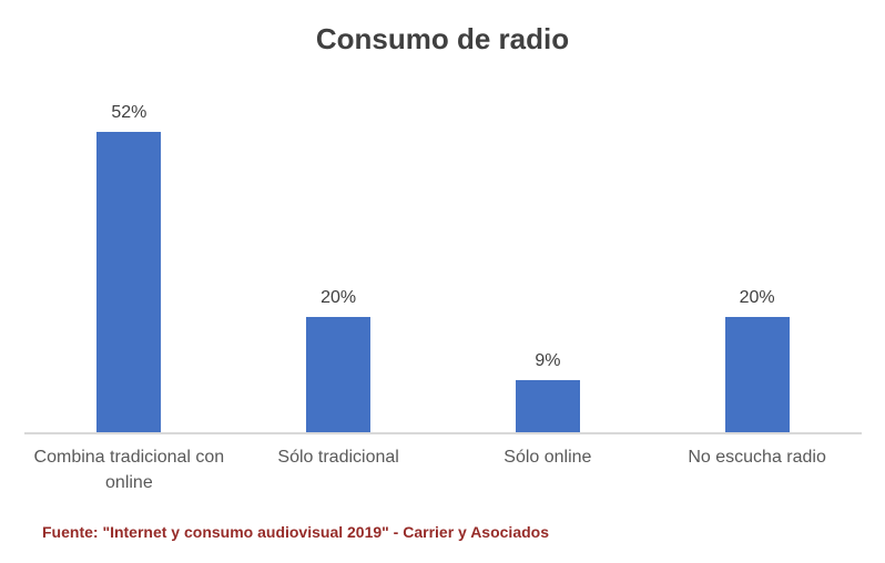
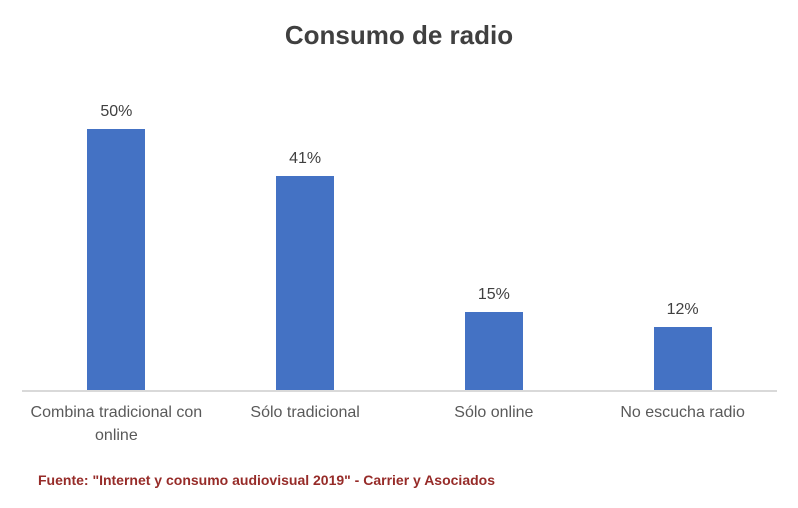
Combina tradicional con online: 52% -> 50%
Sólo tradicional: 20% -> 41%
Sólo online: 9% -> 15%
No escucha radio: 20% -> 12%
